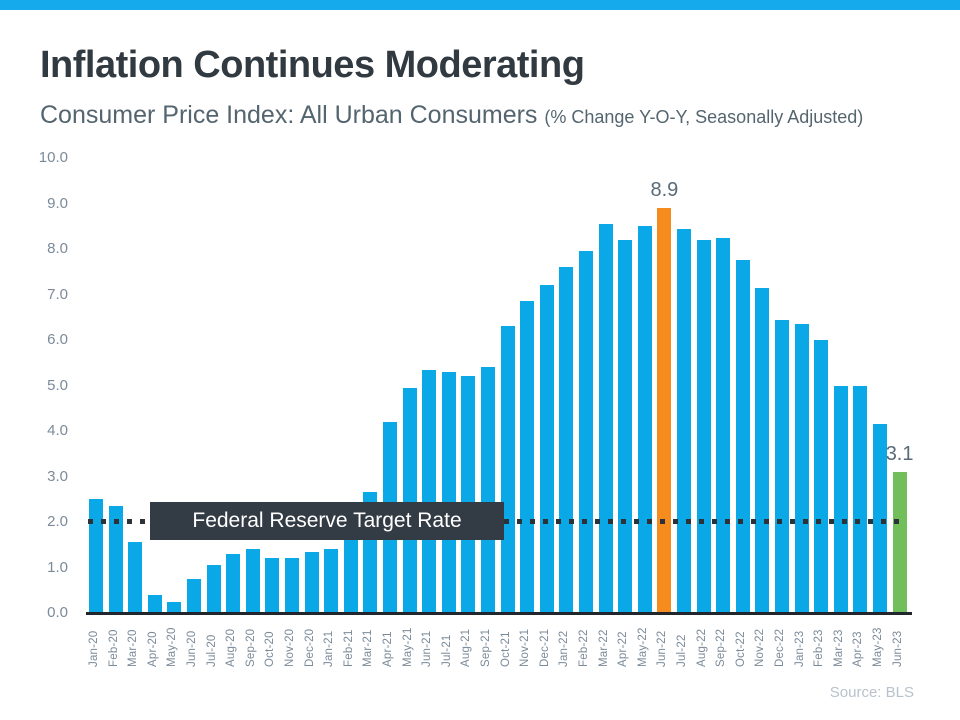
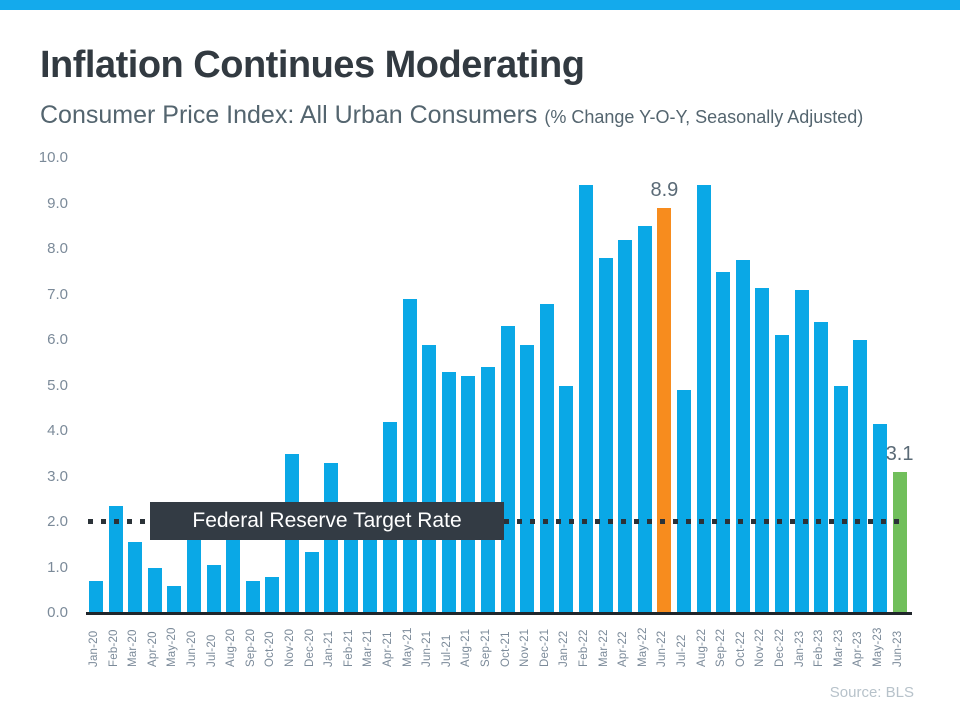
Jan-20: 2.5 -> 0.7
Apr-20: 0.4 -> 1.0
May-20: 0.2 -> 0.6
Jun-20: 0.8 -> 2.0
Aug-20: 1.3 -> 1.6
Sep-20: 1.4 -> 0.7
Oct-20: 1.2 -> 0.8
Nov-20: 1.2 -> 3.5
Jan-21: 1.4 -> 3.3
Mar-21: 2.6 -> 2.3
May-21: 5.0 -> 6.9
Jun-21: 5.3 -> 5.9
Nov-21: 6.8 -> 5.9
Dec-21: 7.2 -> 6.8
Jan-22: 7.6 -> 5.0
Feb-22: 8.0 -> 9.4
Mar-22: 8.6 -> 7.8
Jul-22: 8.4 -> 4.9
Aug-22: 8.2 -> 9.4
Sep-22: 8.2 -> 7.5
Dec-22: 6.5 -> 6.1
Jan-23: 6.3 -> 7.1
Feb-23: 6.0 -> 6.4
Apr-23: 5.0 -> 6.0
